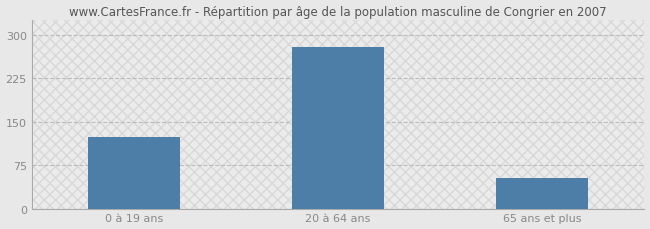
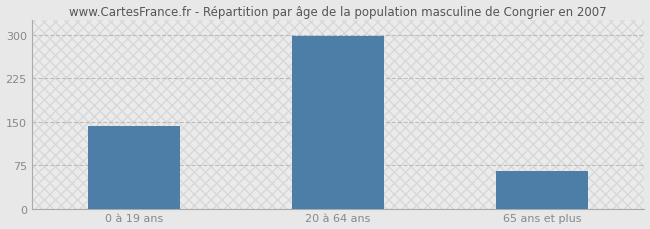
0 à 19 ans: 124 -> 143
20 à 64 ans: 278 -> 298
65 ans et plus: 52 -> 65
